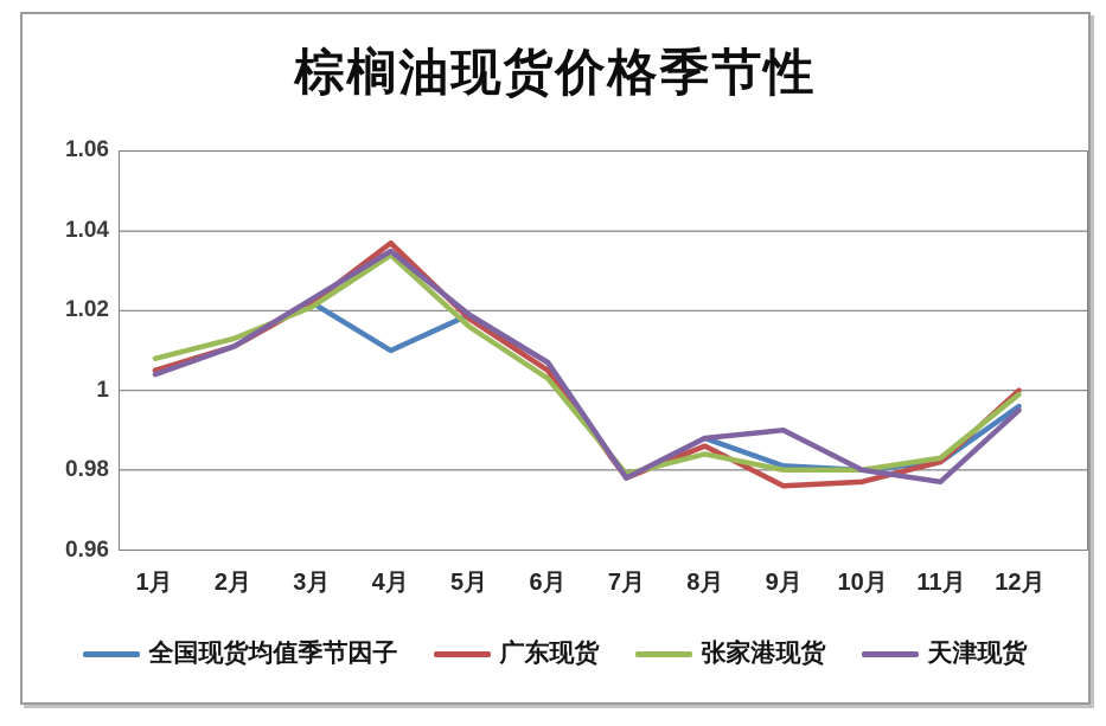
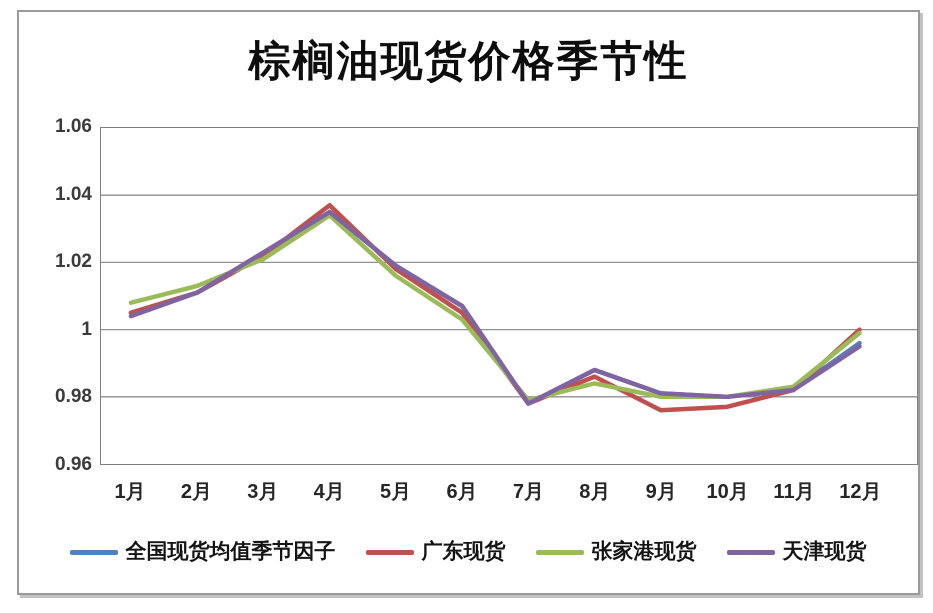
全国现货均值季节因子/4月: 1.010 -> 1.035
天津现货/9月: 0.990 -> 0.981
天津现货/11月: 0.977 -> 0.982
